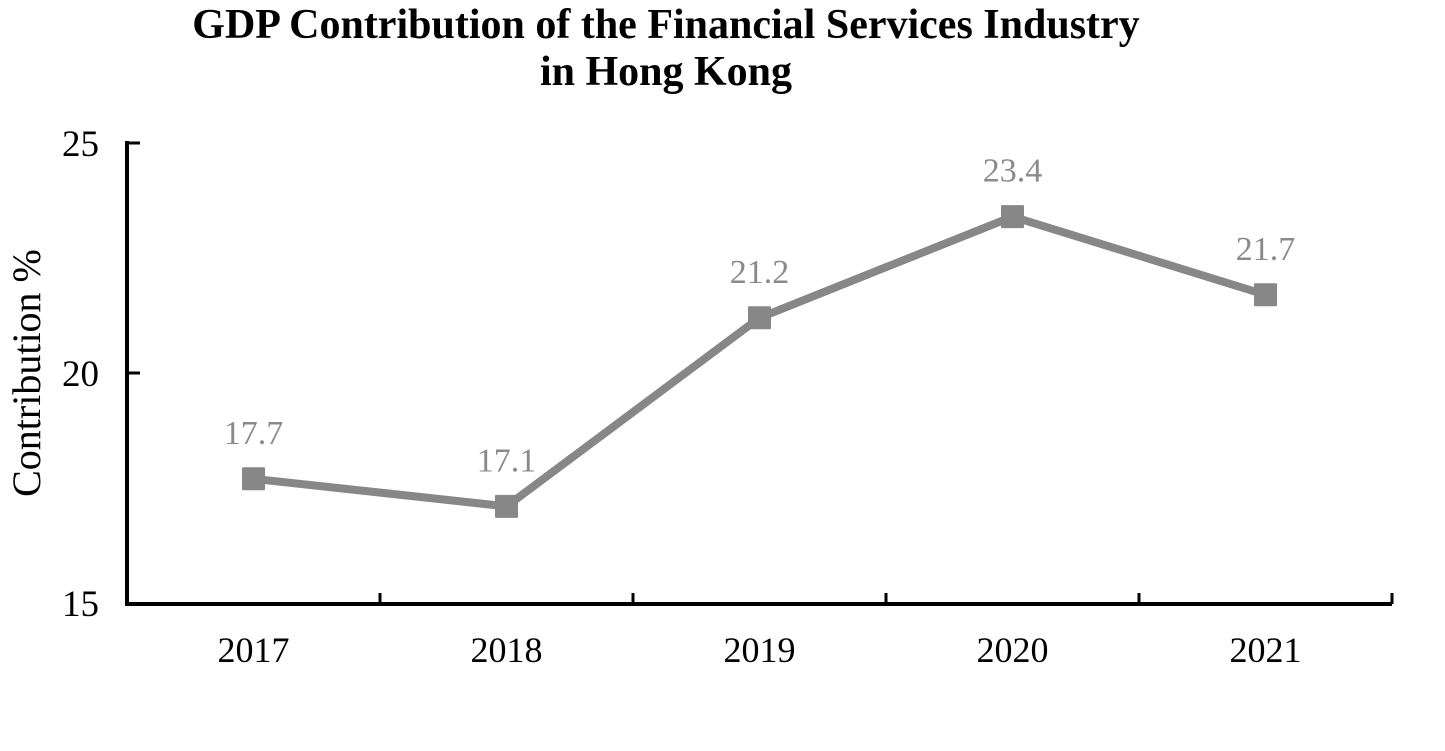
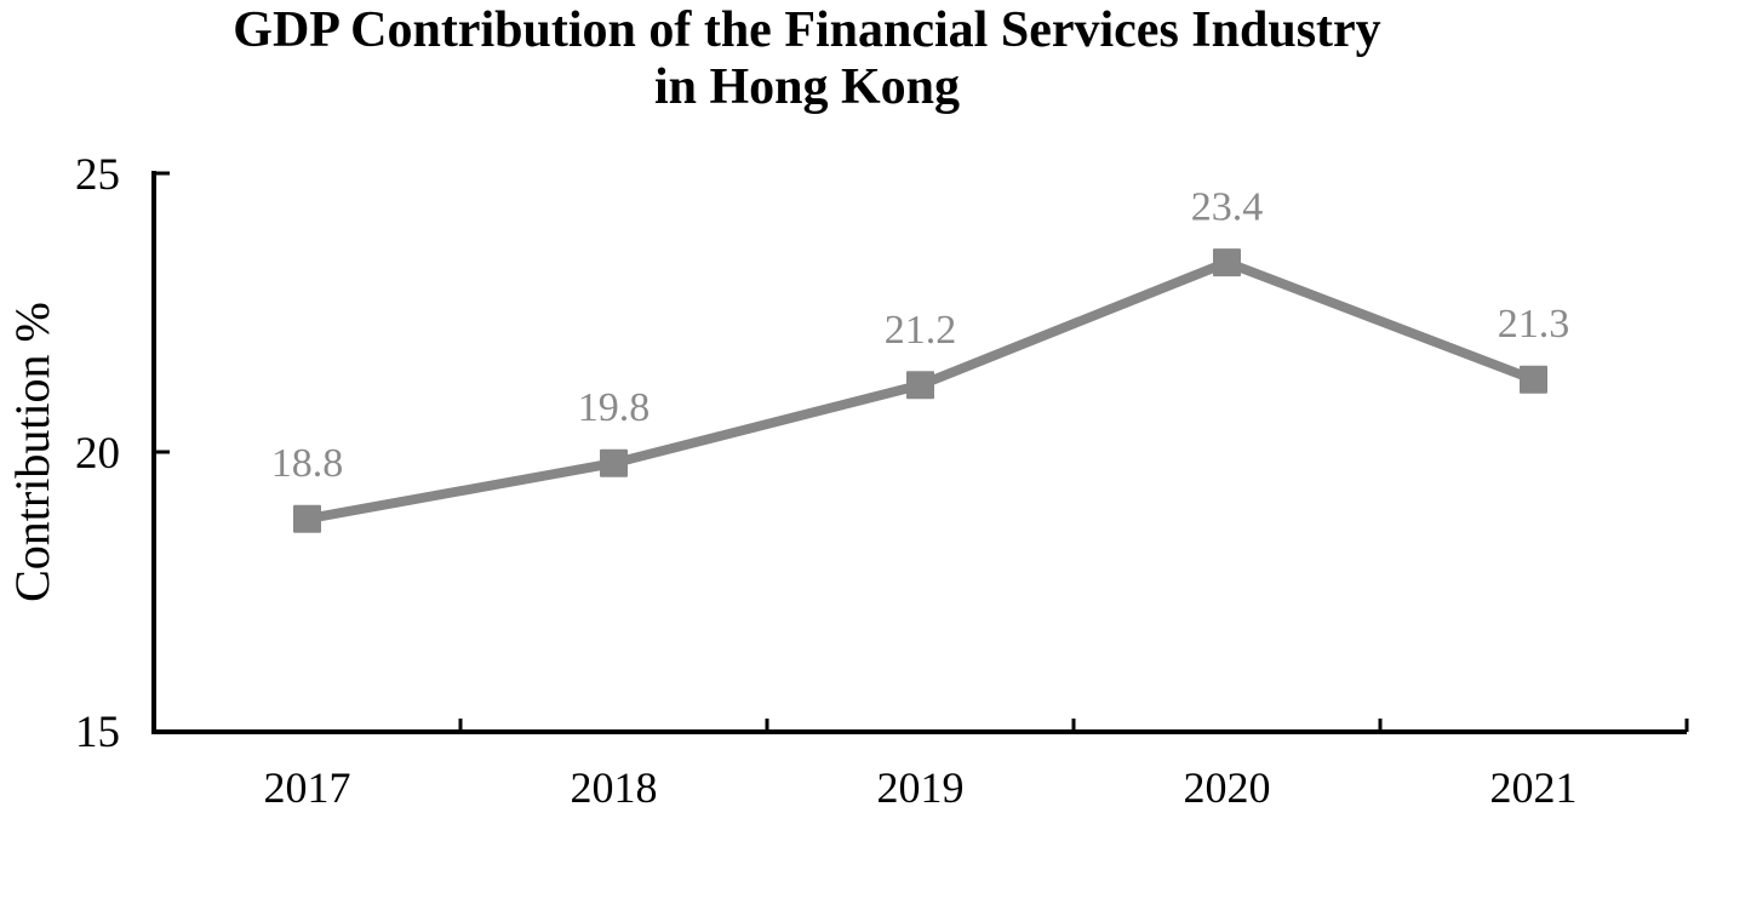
2017: 17.7 -> 18.8
2018: 17.1 -> 19.8
2021: 21.7 -> 21.3
